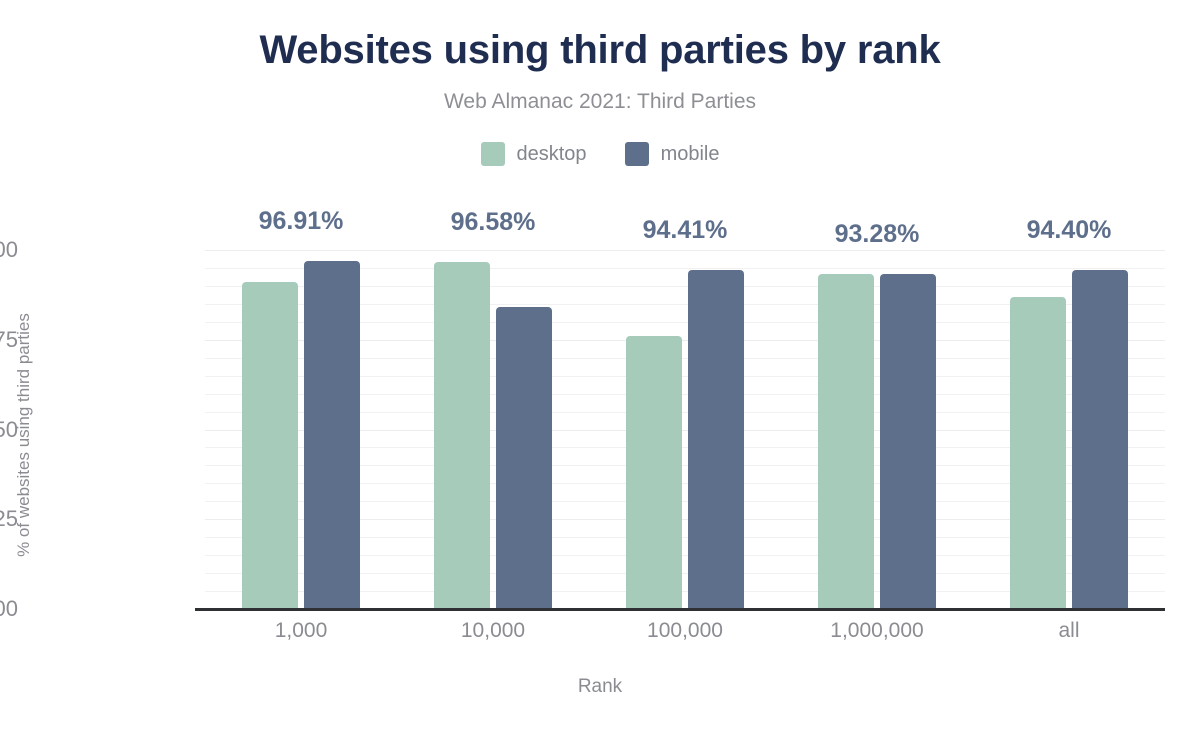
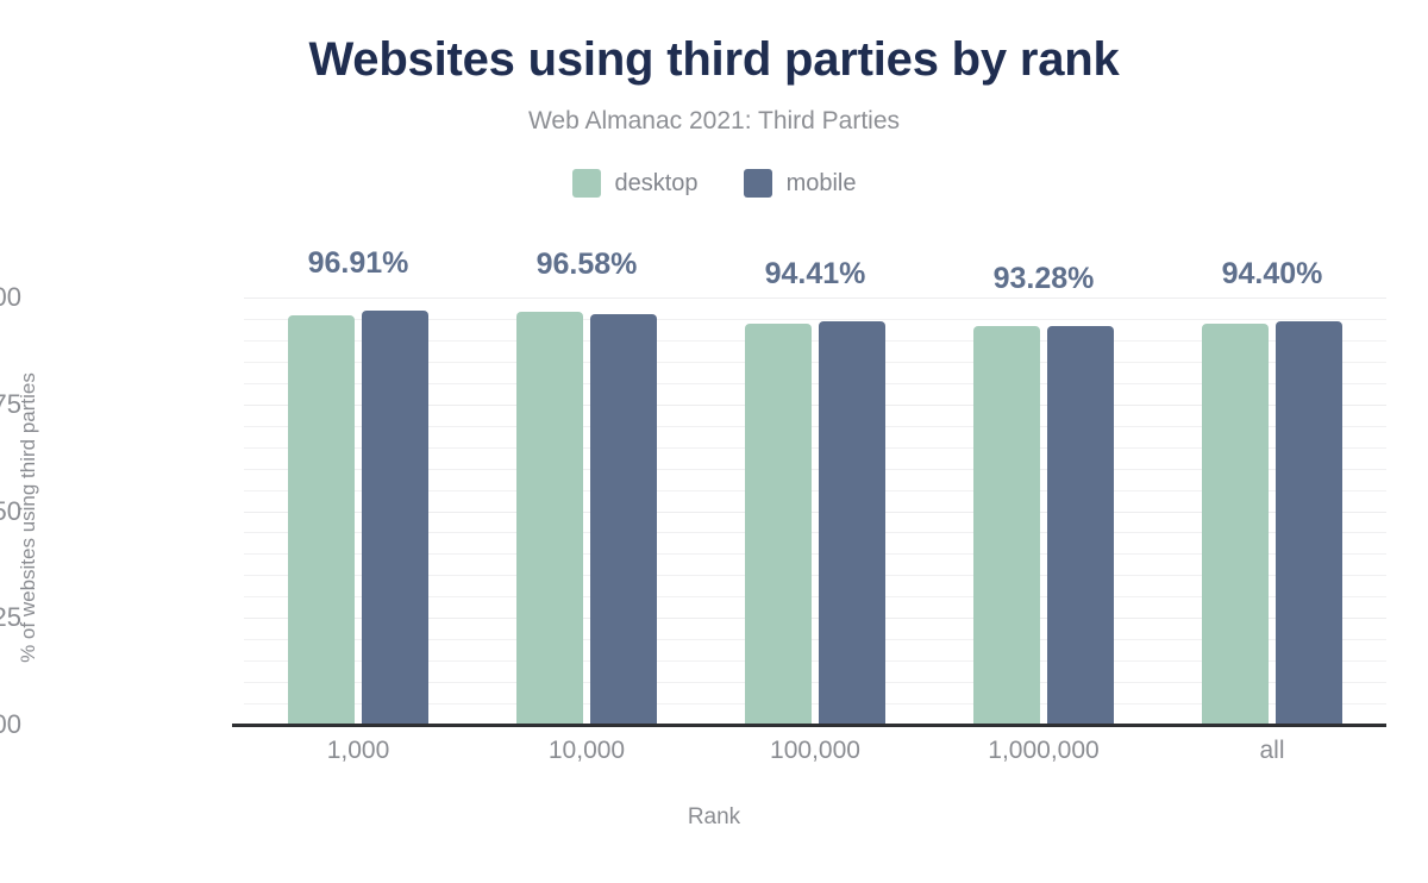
desktop/1,000: 0.91 -> 0.96
mobile/10,000: 0.84 -> 0.96
desktop/100,000: 0.76 -> 0.94
desktop/all: 0.87 -> 0.94
